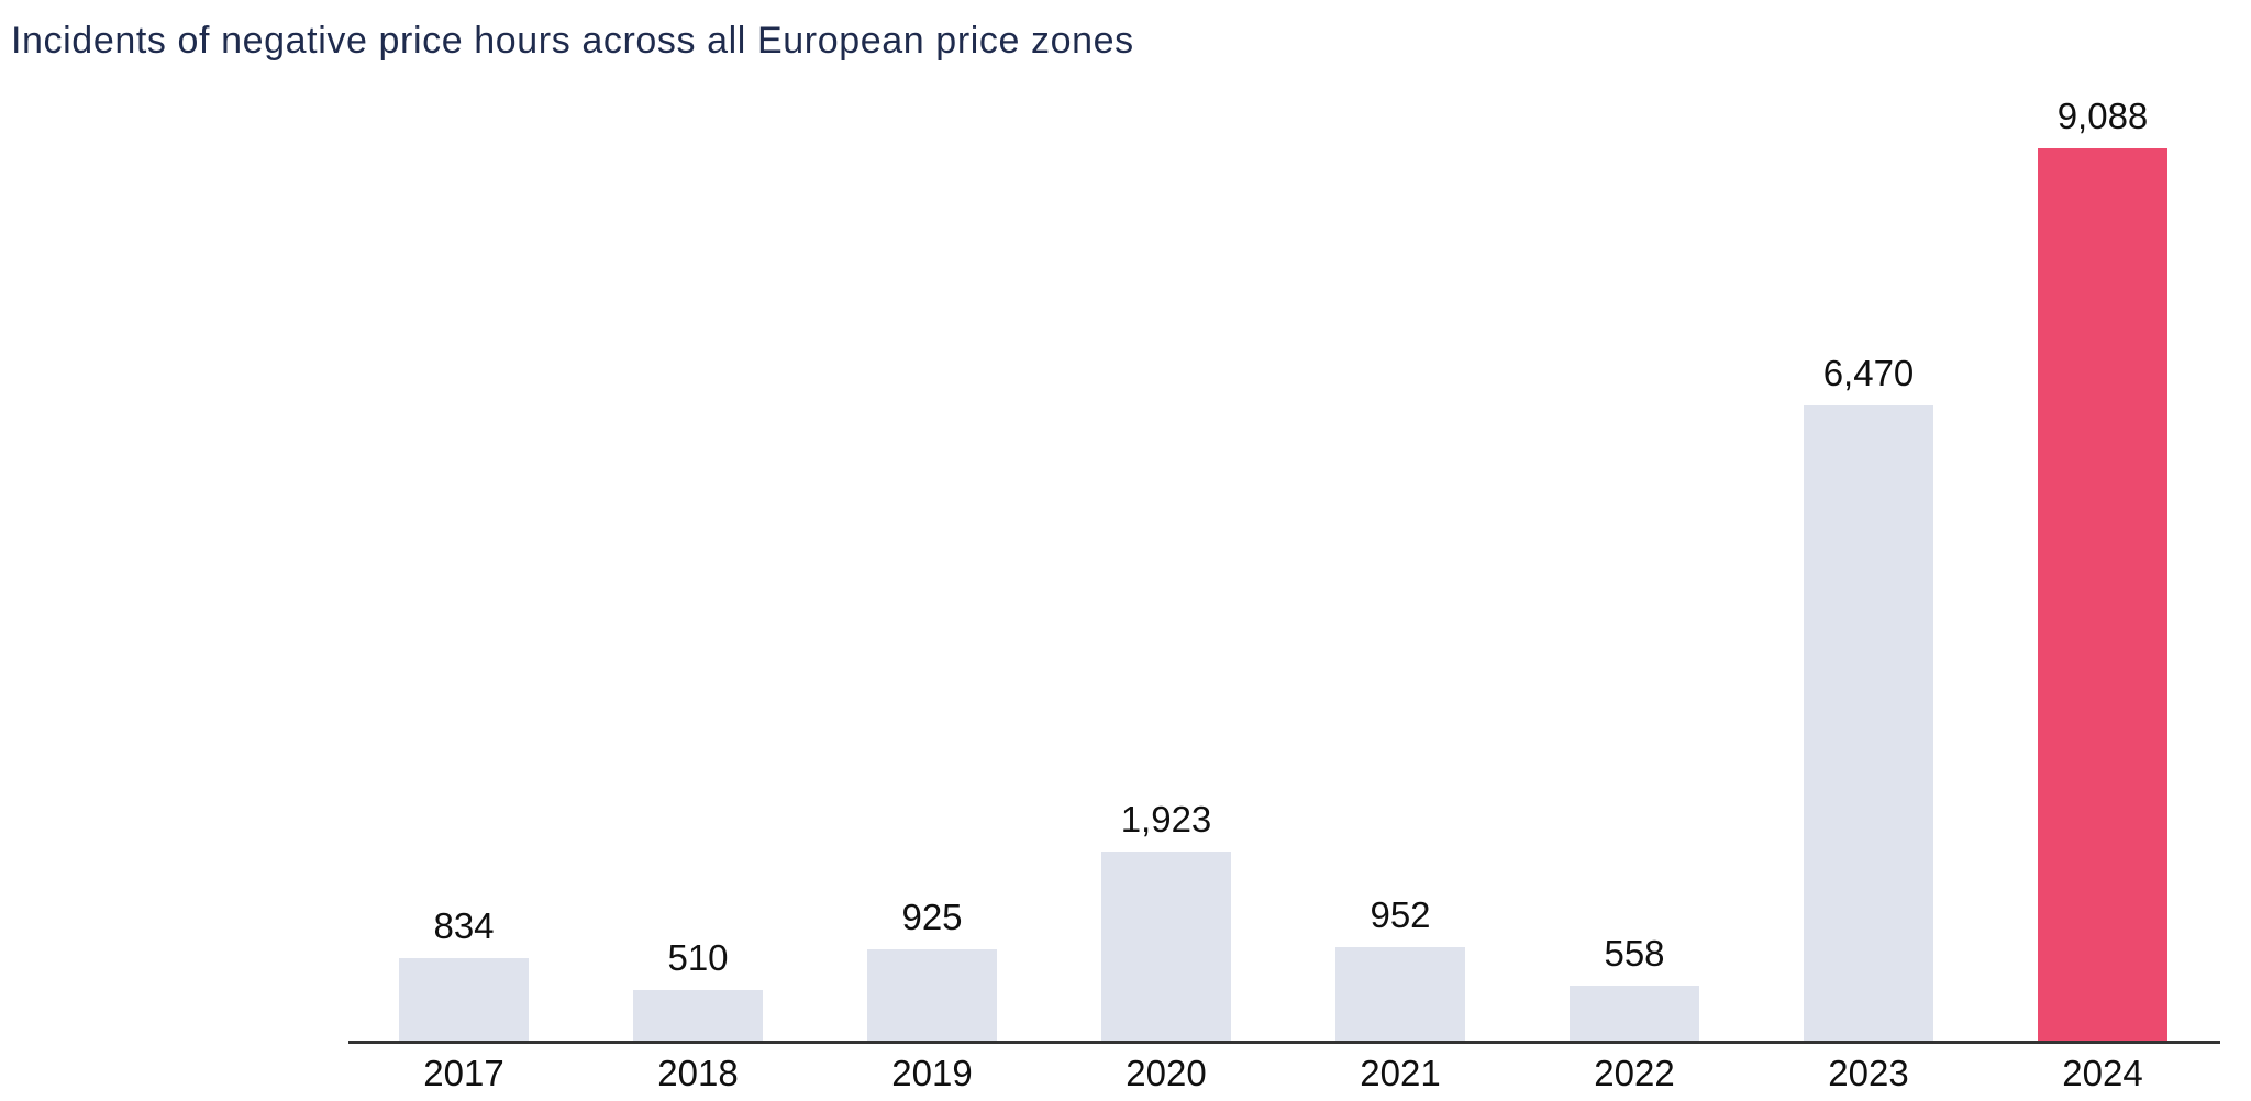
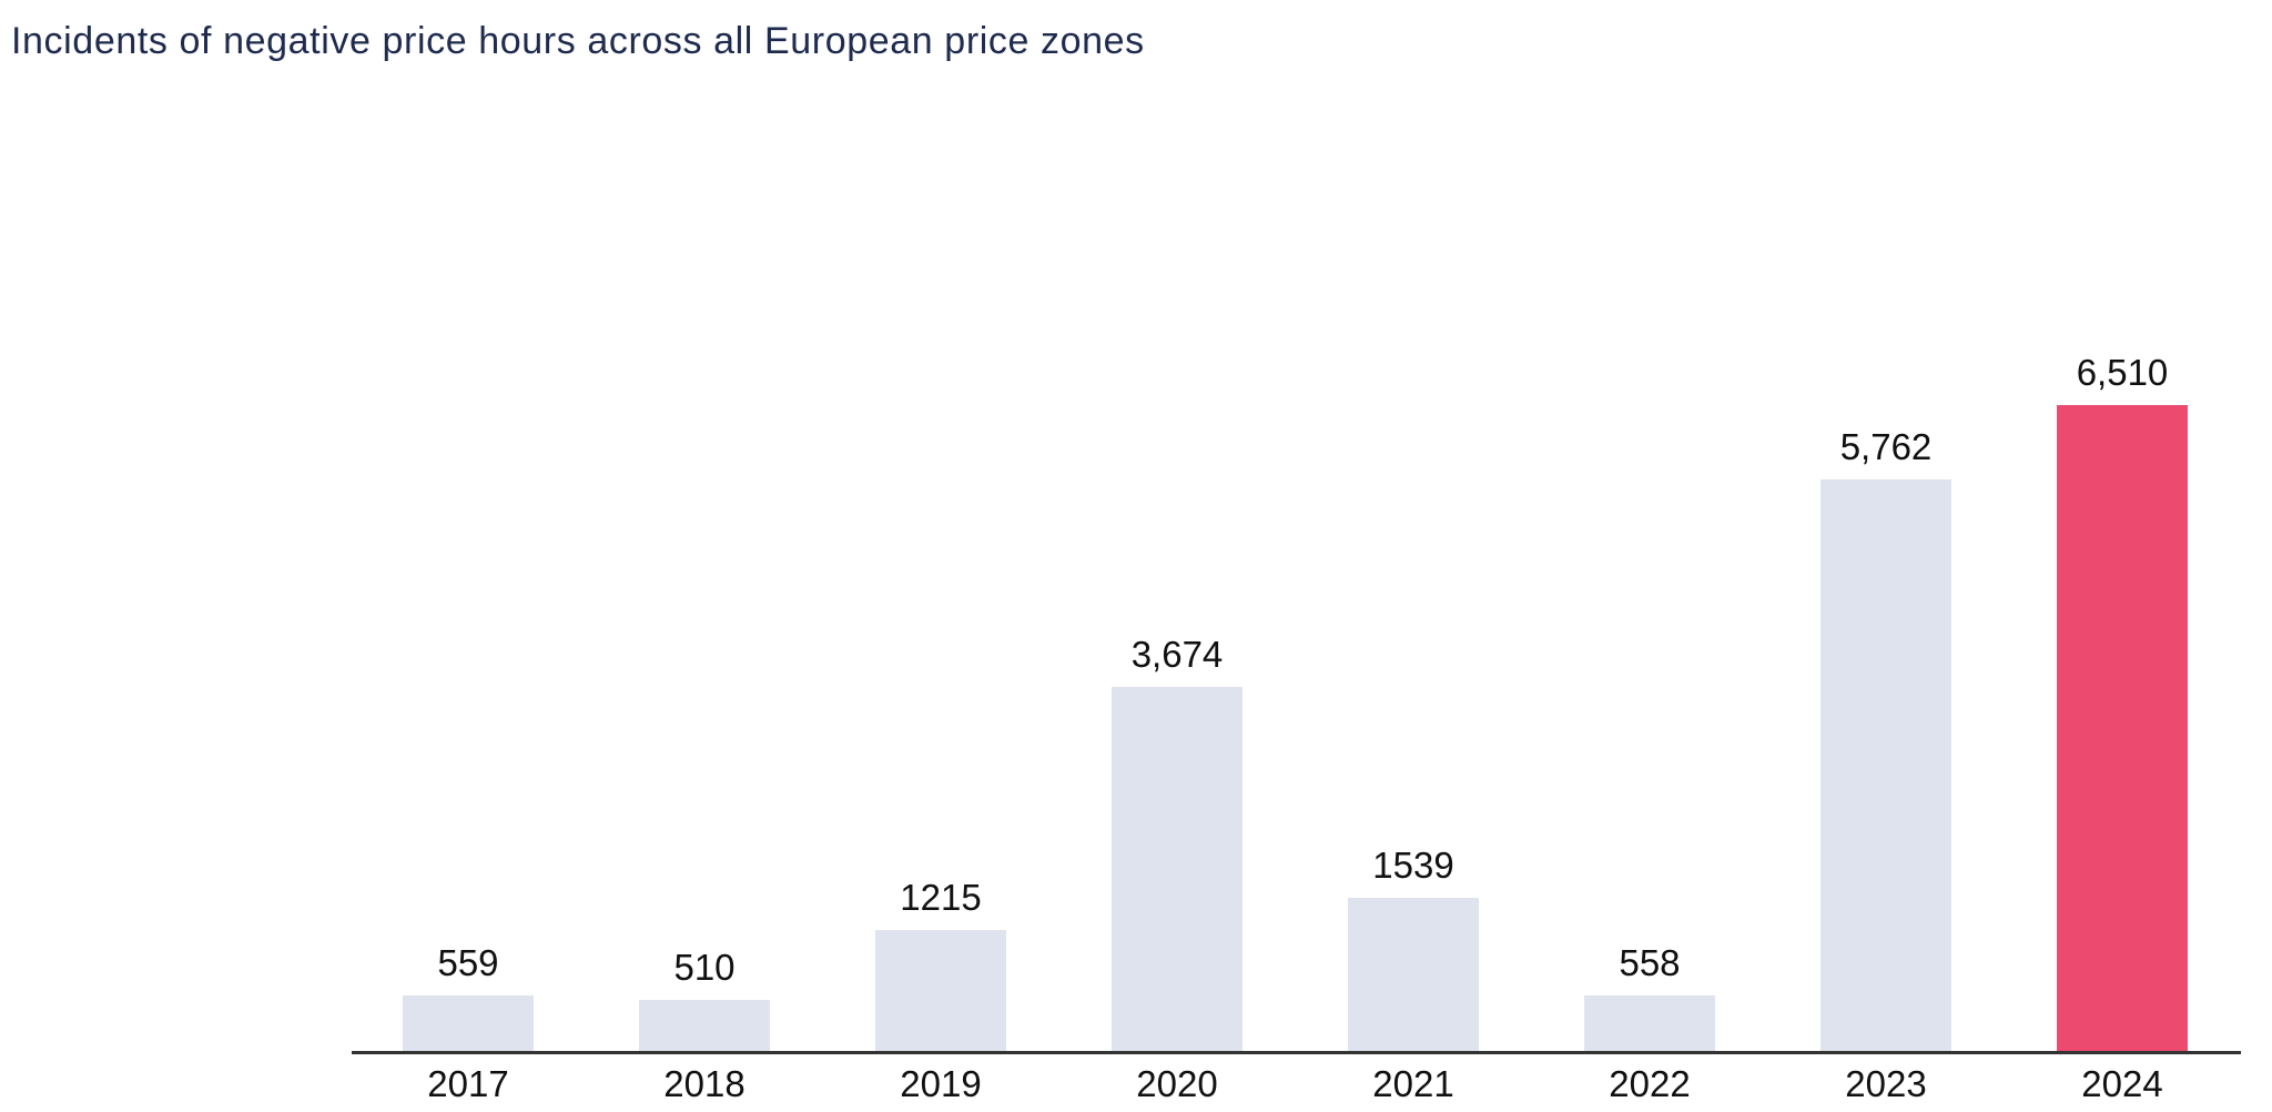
2017: 834 -> 559
2019: 925 -> 1215
2020: 1,923 -> 3,674
2021: 952 -> 1539
2023: 6,470 -> 5,762
2024: 9,088 -> 6,510
